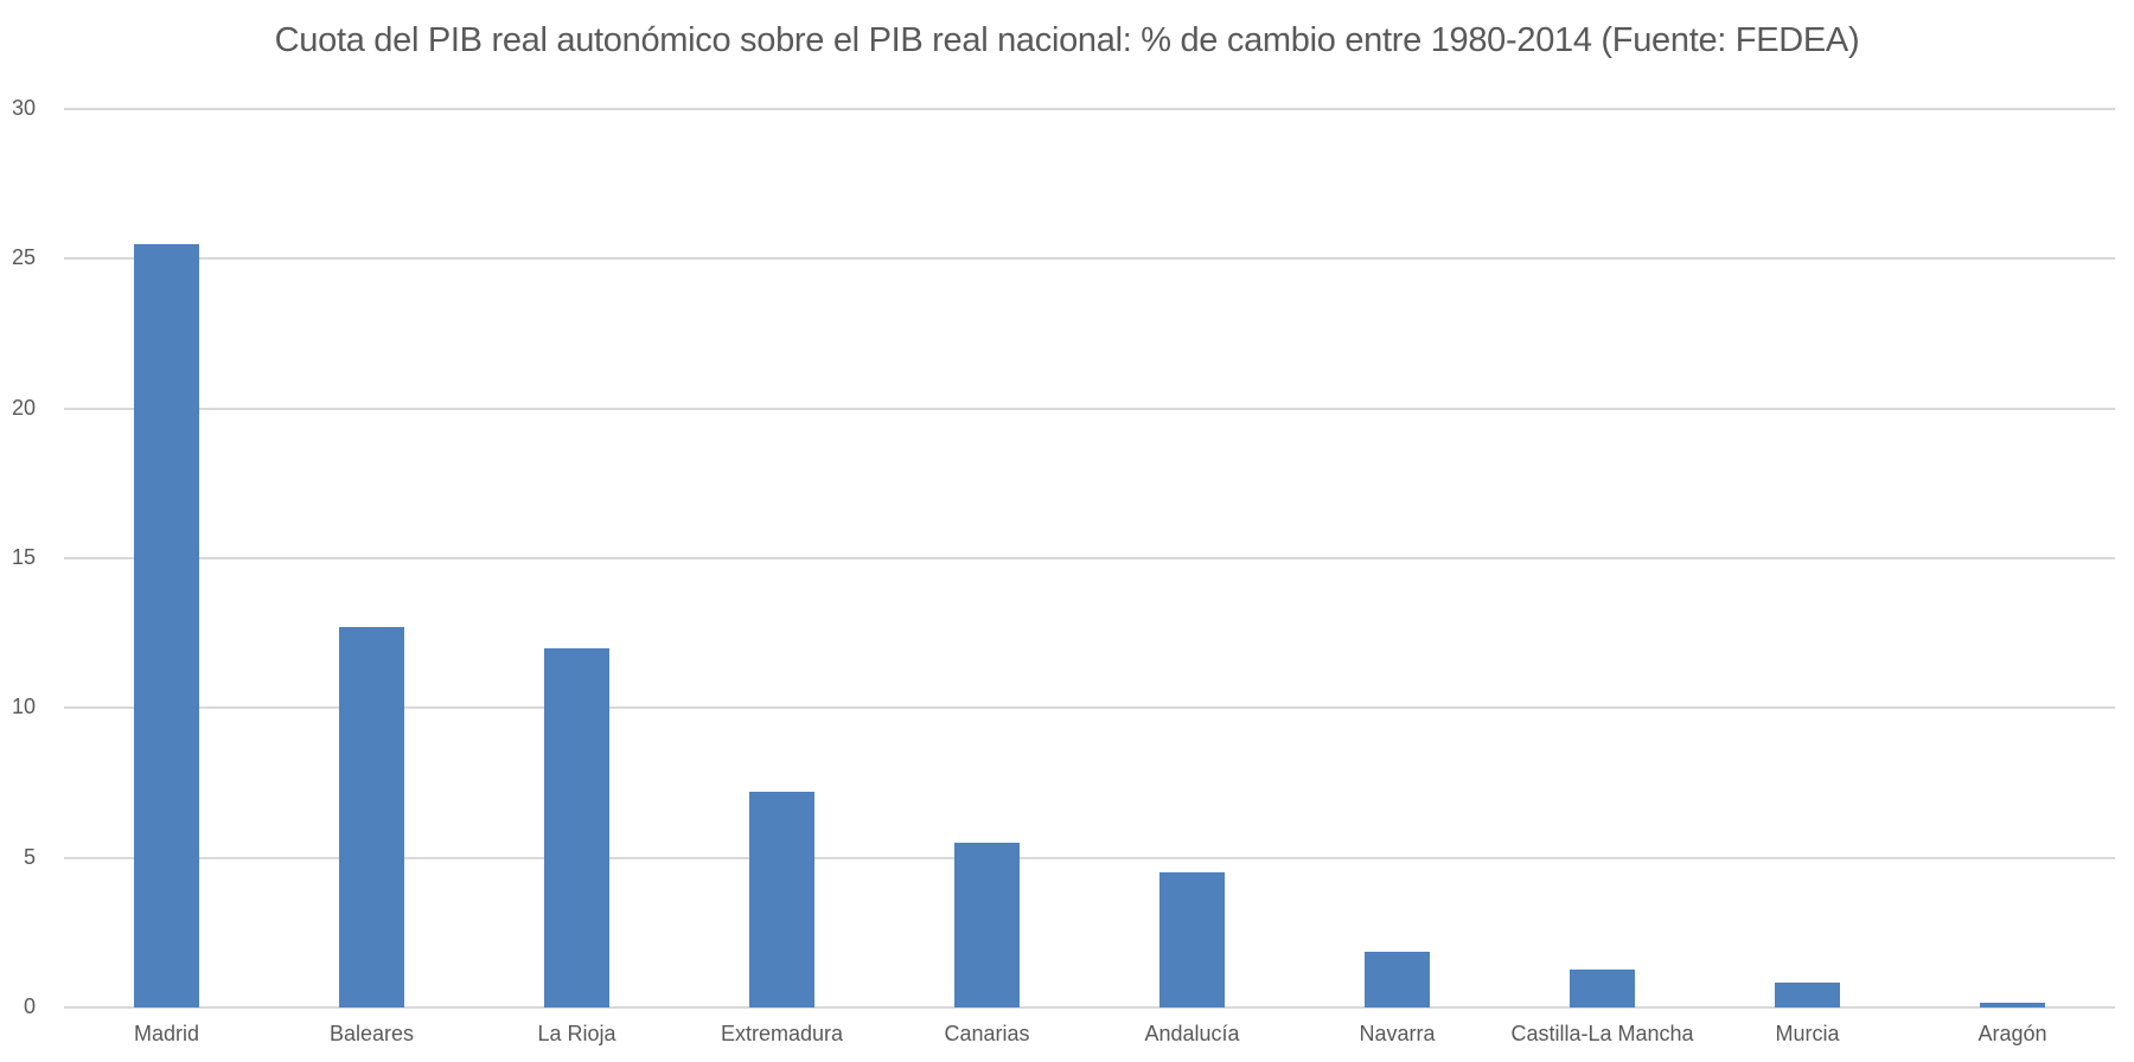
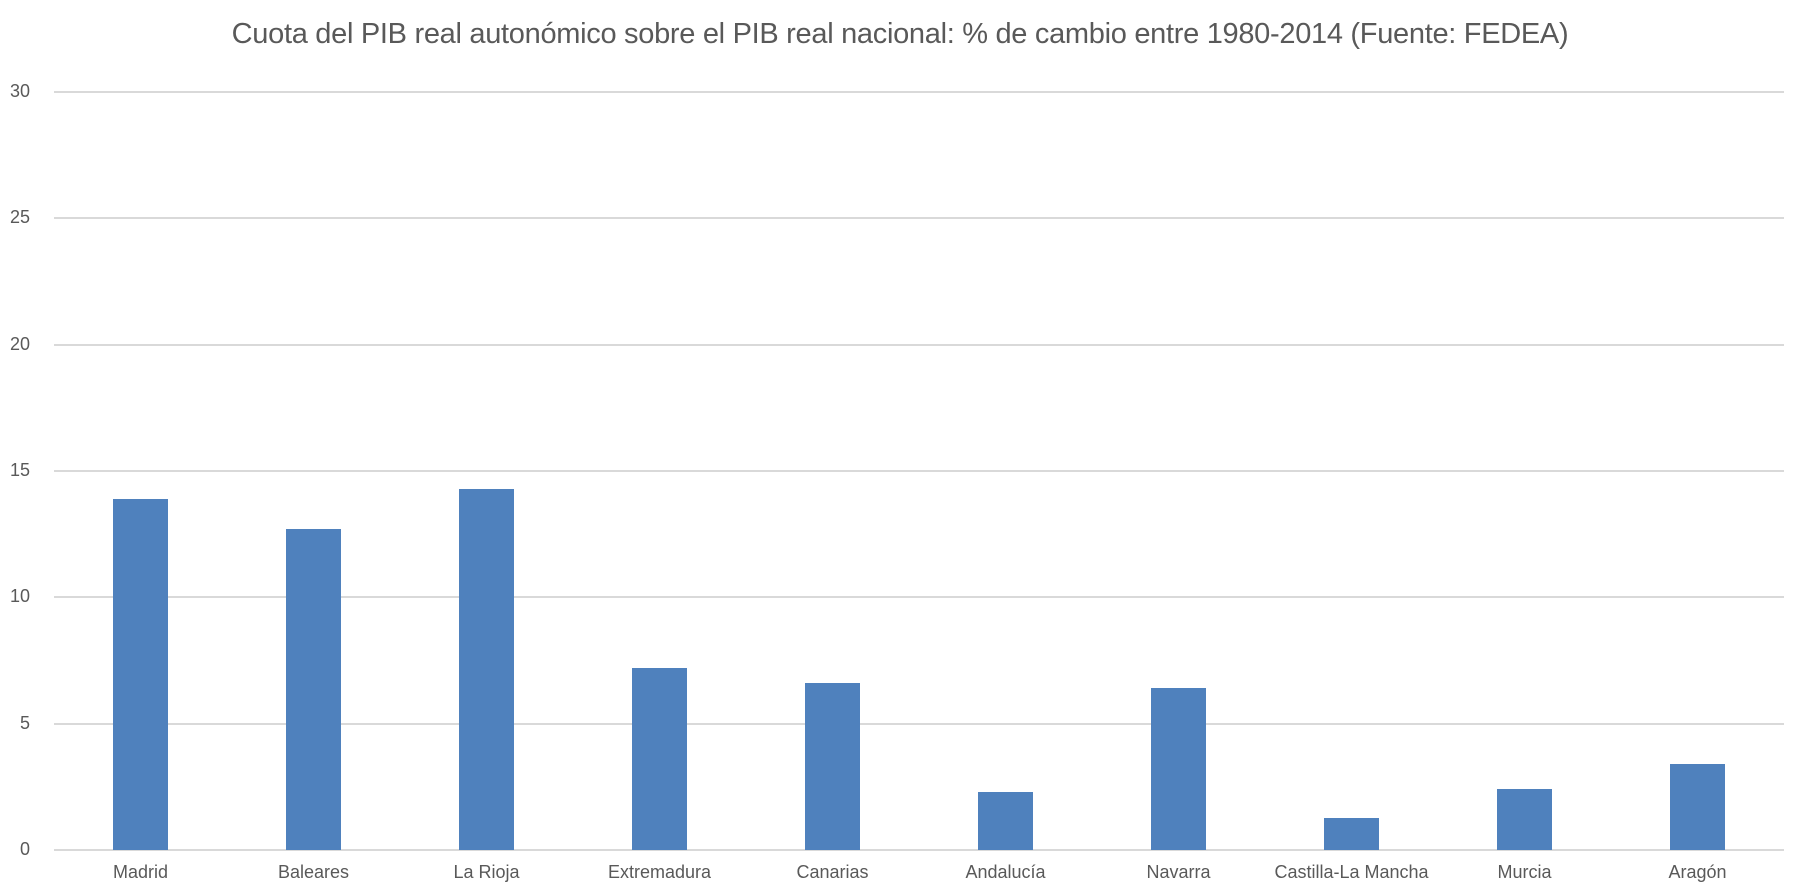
Madrid: 25.5 -> 13.9
La Rioja: 12.0 -> 14.3
Canarias: 5.5 -> 6.6
Andalucía: 4.5 -> 2.3
Navarra: 1.9 -> 6.4
Murcia: 0.8 -> 2.4
Aragón: 0.1 -> 3.4
